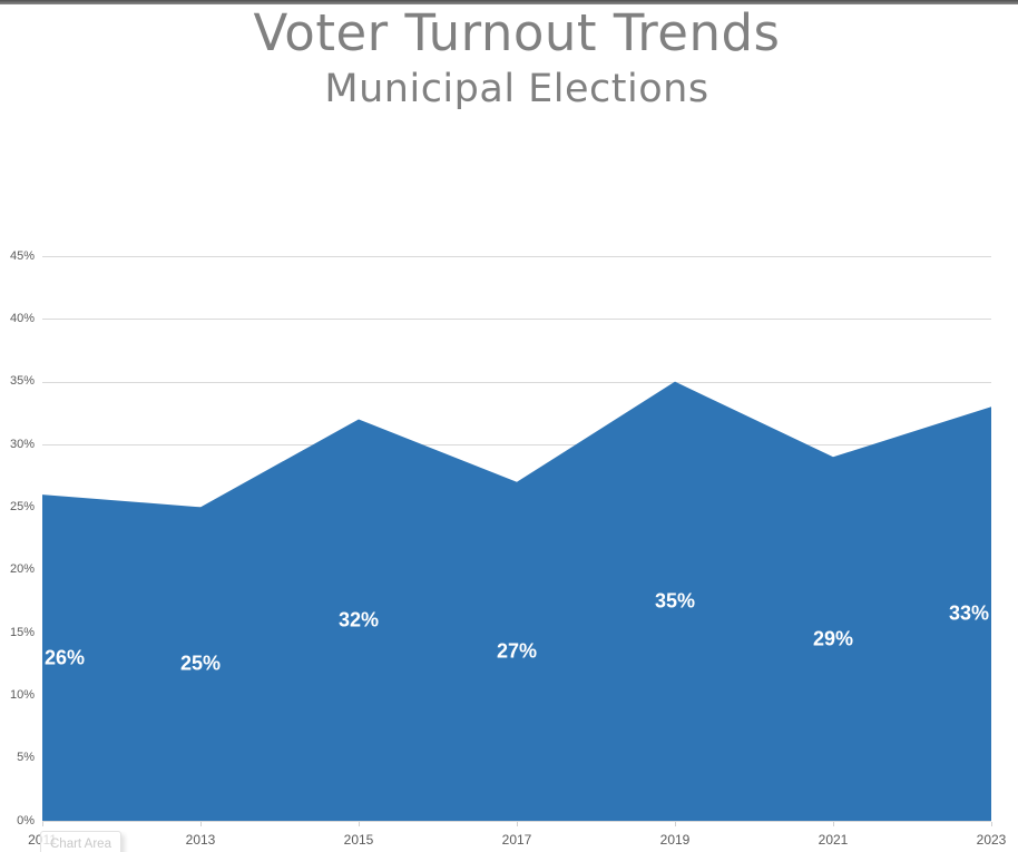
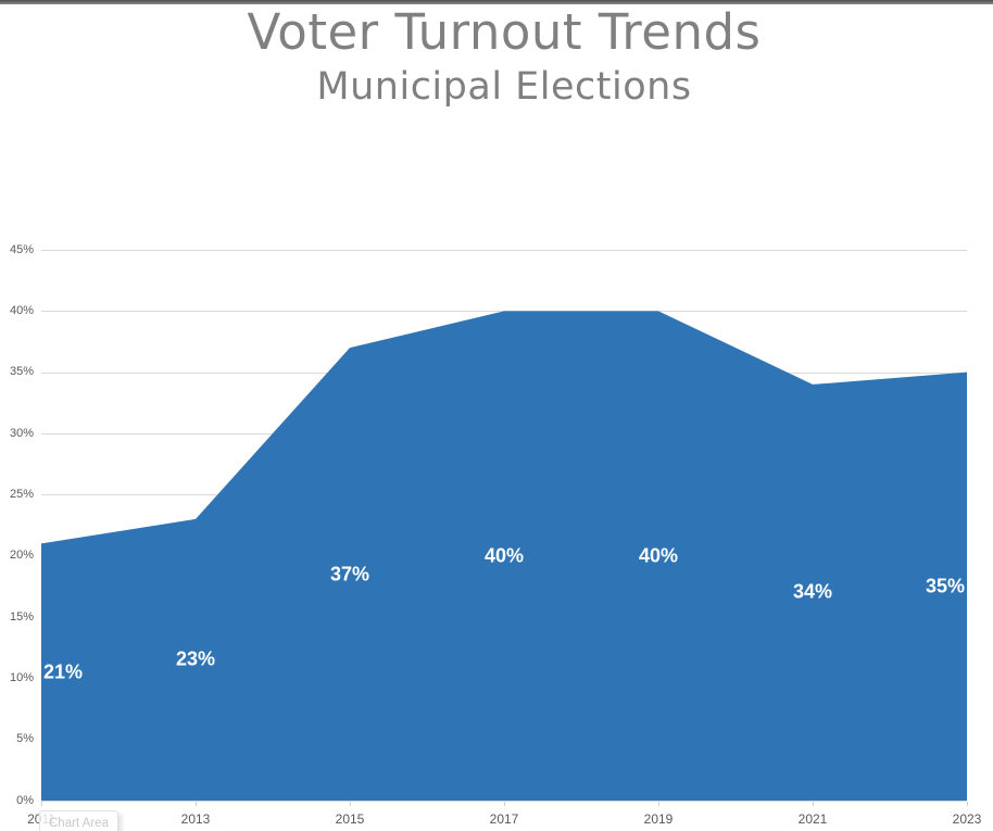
2011: 26% -> 21%
2013: 25% -> 23%
2015: 32% -> 37%
2017: 27% -> 40%
2019: 35% -> 40%
2021: 29% -> 34%
2023: 33% -> 35%
